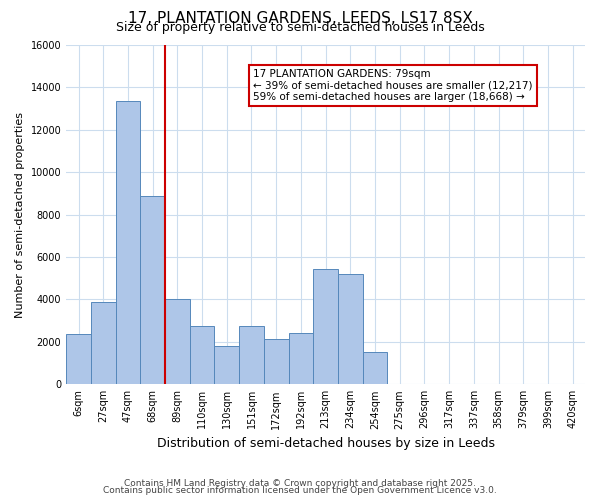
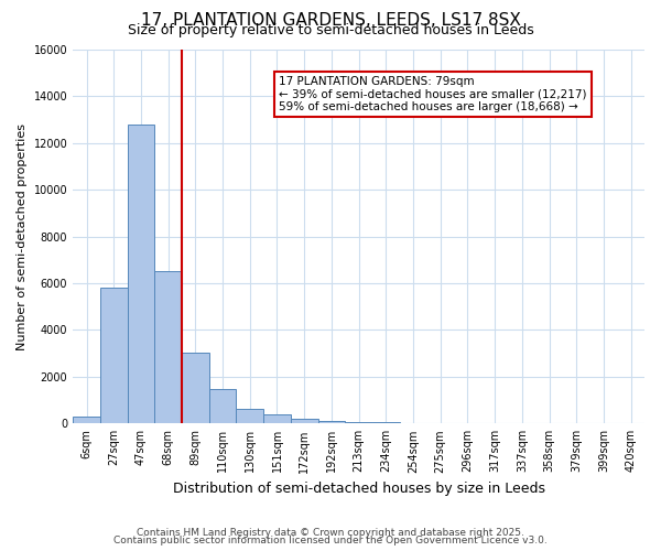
6sqm: 2350 -> 300
27sqm: 3900 -> 5800
47sqm: 13350 -> 12800
68sqm: 8900 -> 6500
89sqm: 4000 -> 3050
110sqm: 2750 -> 1480
130sqm: 1800 -> 620
151sqm: 2750 -> 370
172sqm: 2150 -> 200
192sqm: 2400 -> 120
213sqm: 5450 -> 80
234sqm: 5200 -> 50
254sqm: 1500 -> 30
